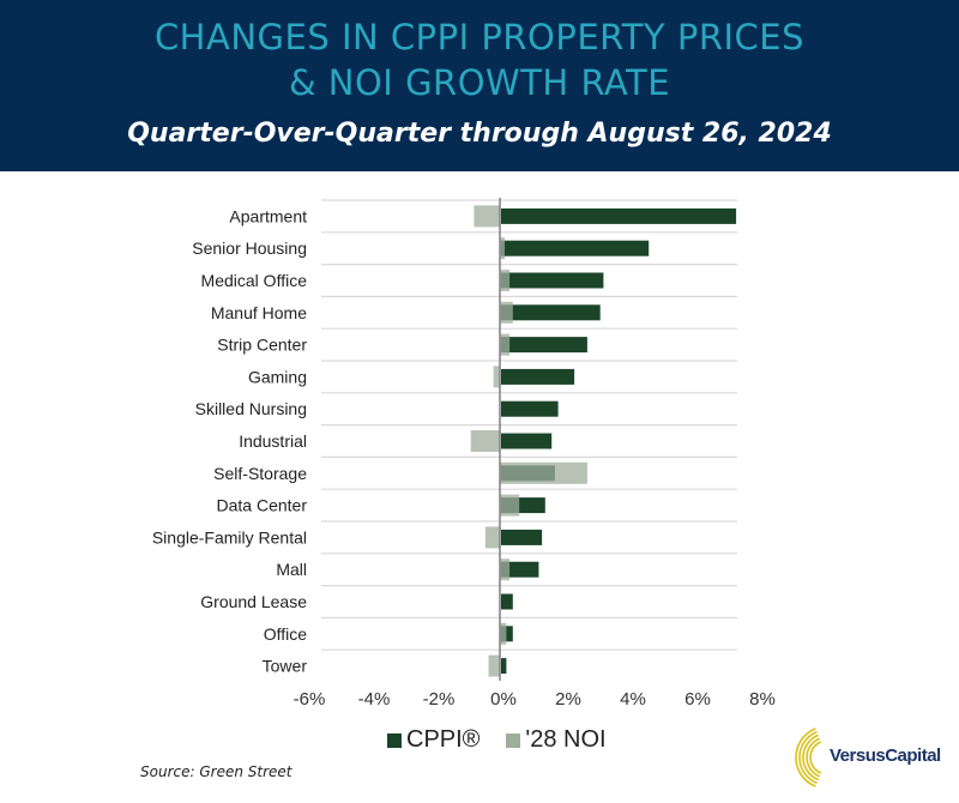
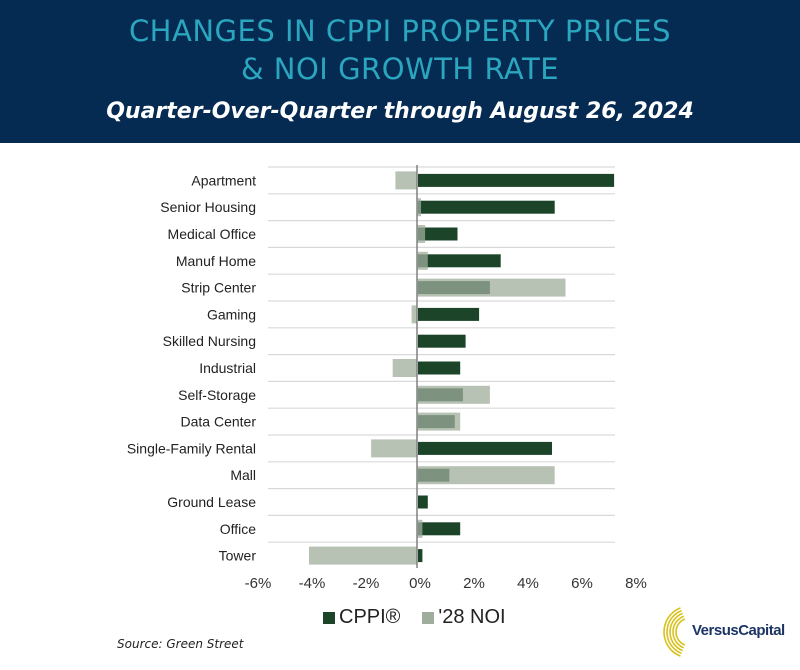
CPPI®/Senior Housing: 4.6% -> 5.1%
CPPI®/Medical Office: 3.2% -> 1.5%
'28 NOI/Strip Center: 0.3% -> 5.5%
'28 NOI/Data Center: 0.6% -> 1.6%
CPPI®/Single-Family Rental: 1.3% -> 5.0%
'28 NOI/Single-Family Rental: -0.5% -> -1.7%
'28 NOI/Mall: 0.3% -> 5.1%
CPPI®/Office: 0.4% -> 1.6%
'28 NOI/Tower: -0.3% -> -4.0%
